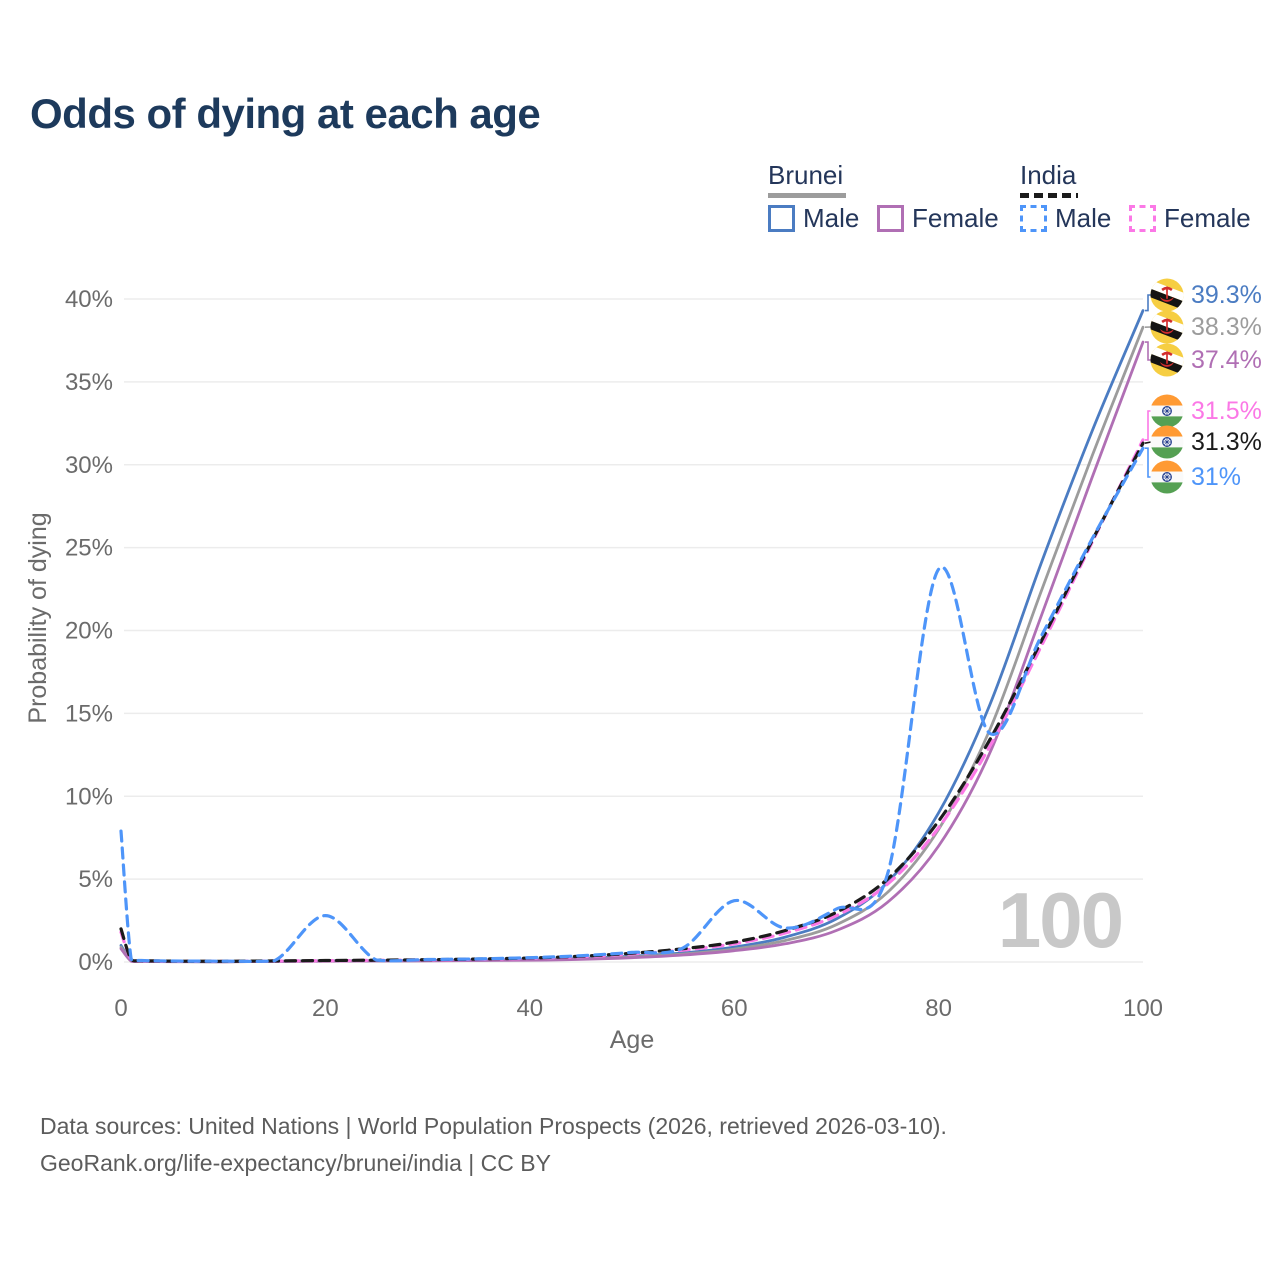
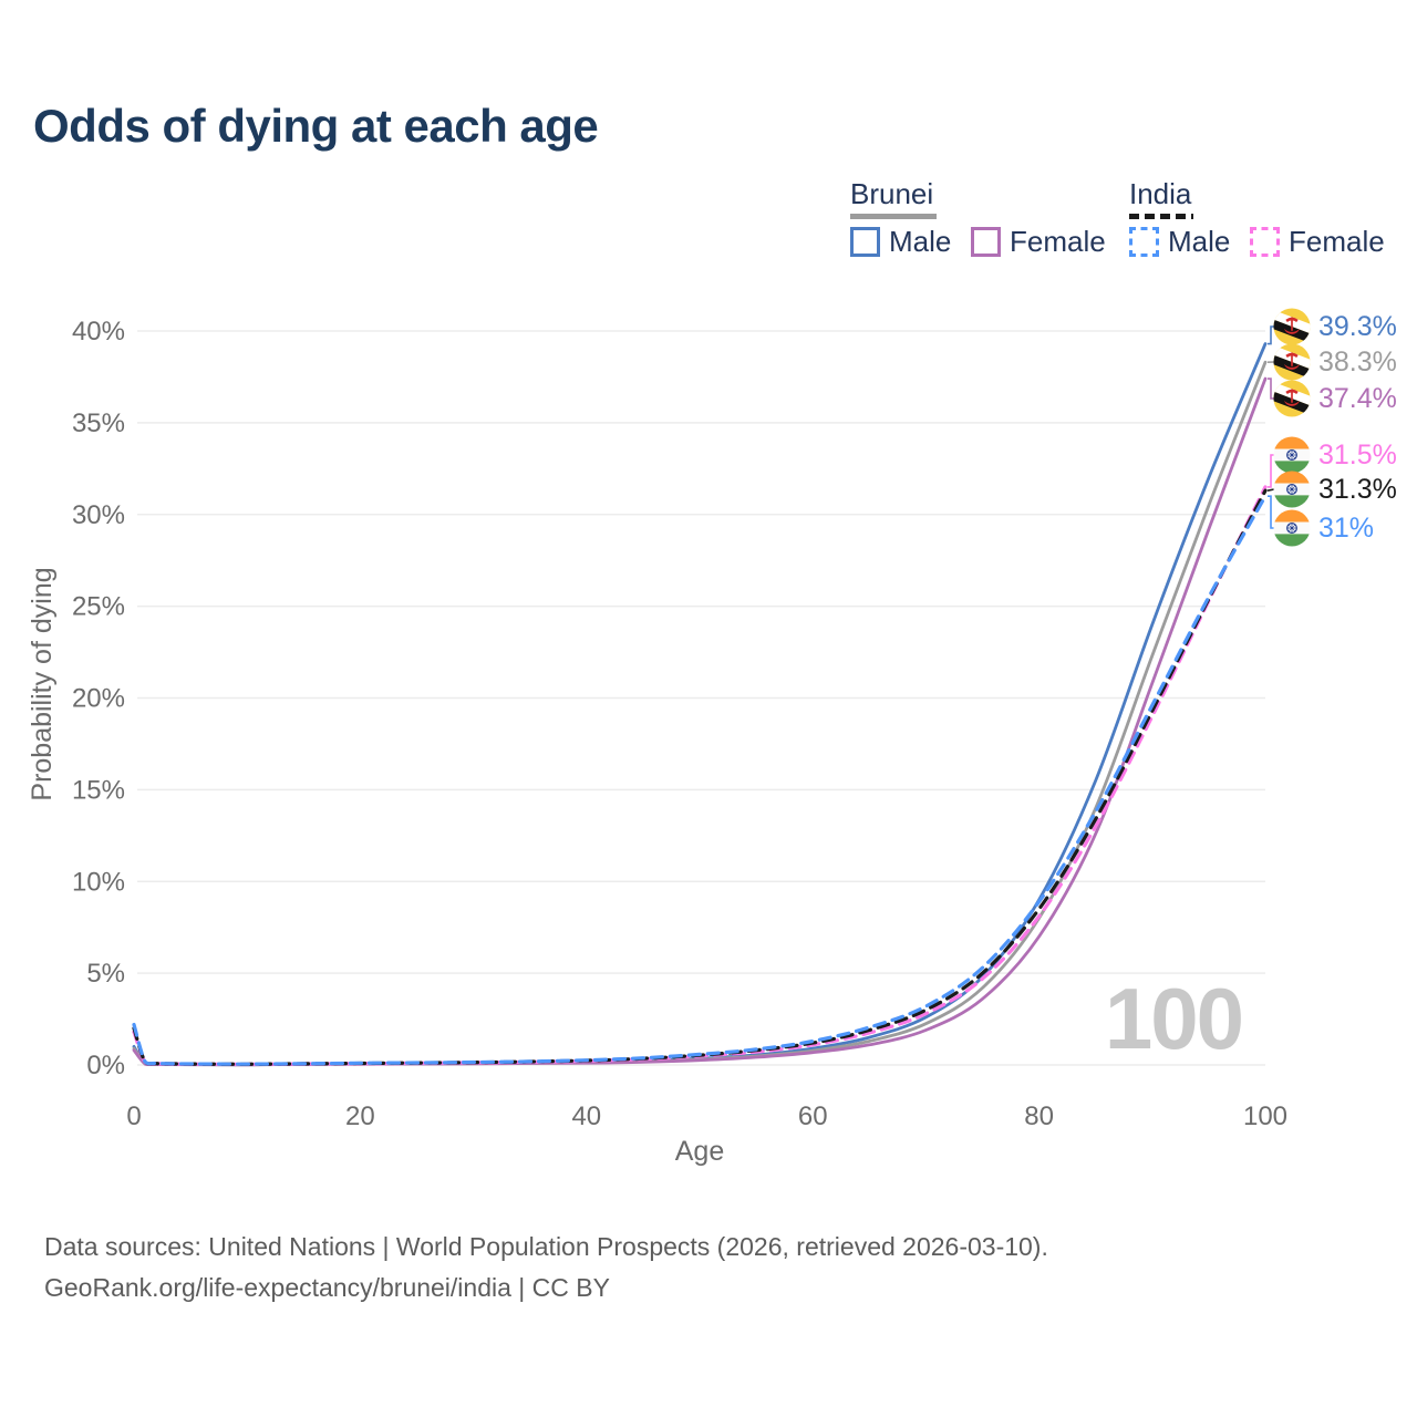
India Male/0: 7.9% -> 2.2%
India Male/20: 2.8% -> 0.1%
India Male/60: 3.7% -> 1.3%
India Male/80: 23.7% -> 8.9%
